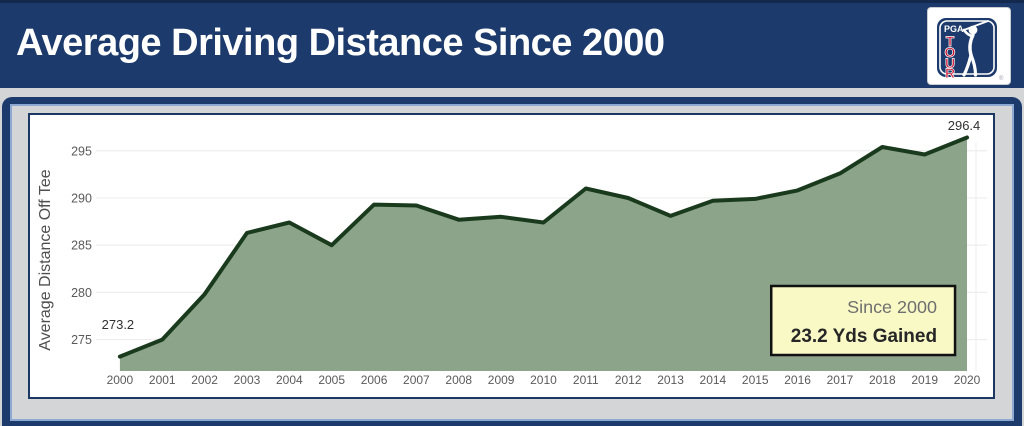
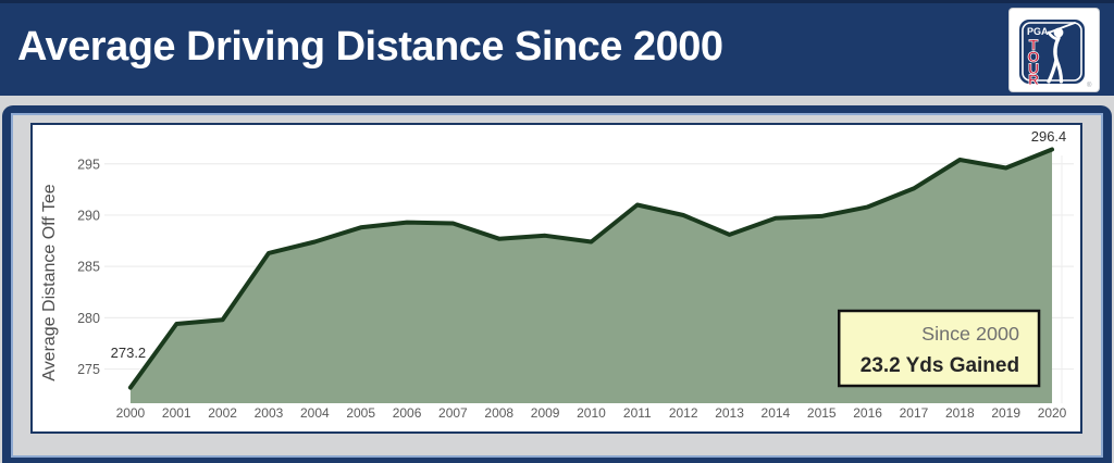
2001: 275 -> 279
2005: 285 -> 289
